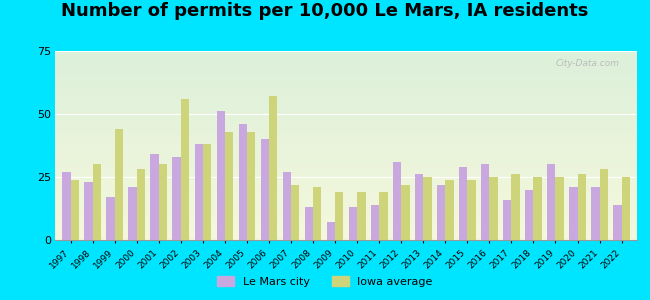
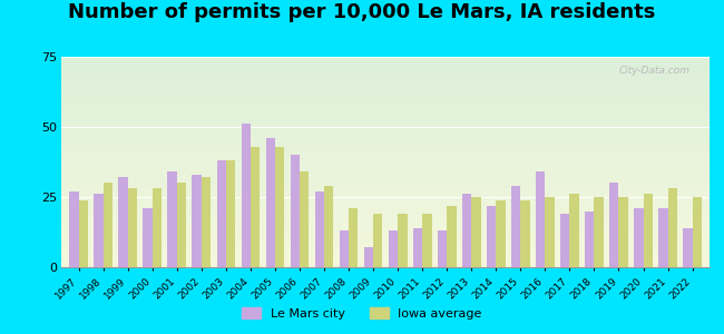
Le Mars city/1998: 23 -> 26
Le Mars city/1999: 17 -> 32
Iowa average/1999: 44 -> 28
Iowa average/2002: 56 -> 32
Iowa average/2006: 57 -> 34
Iowa average/2007: 22 -> 29
Le Mars city/2012: 31 -> 13
Le Mars city/2016: 30 -> 34
Le Mars city/2017: 16 -> 19
